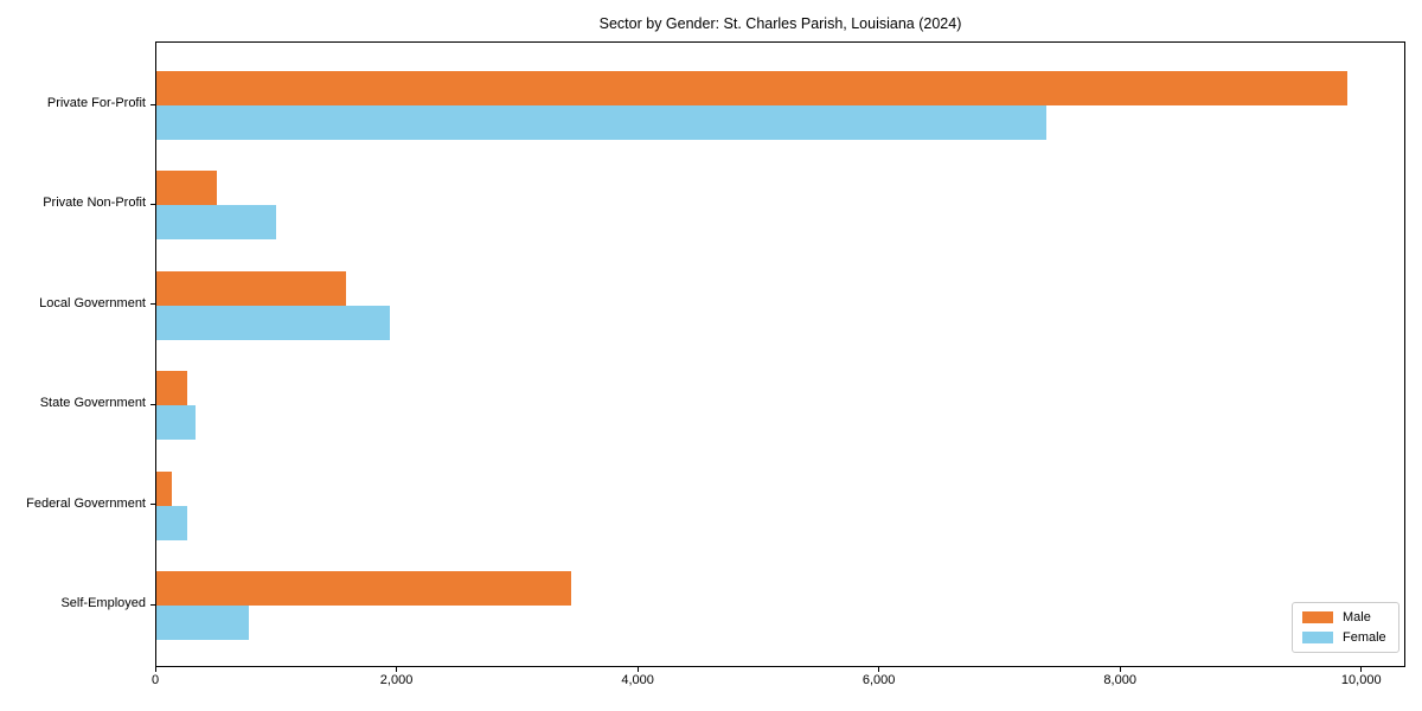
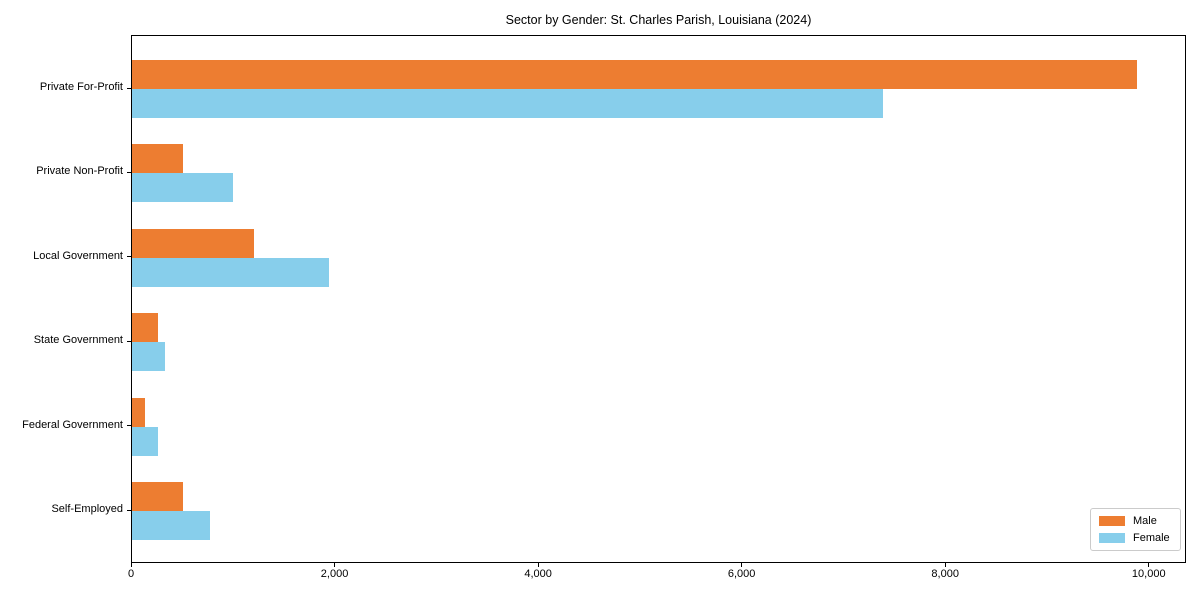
Male/Local Government: 1570 -> 1200
Male/Self-Employed: 3440 -> 500
